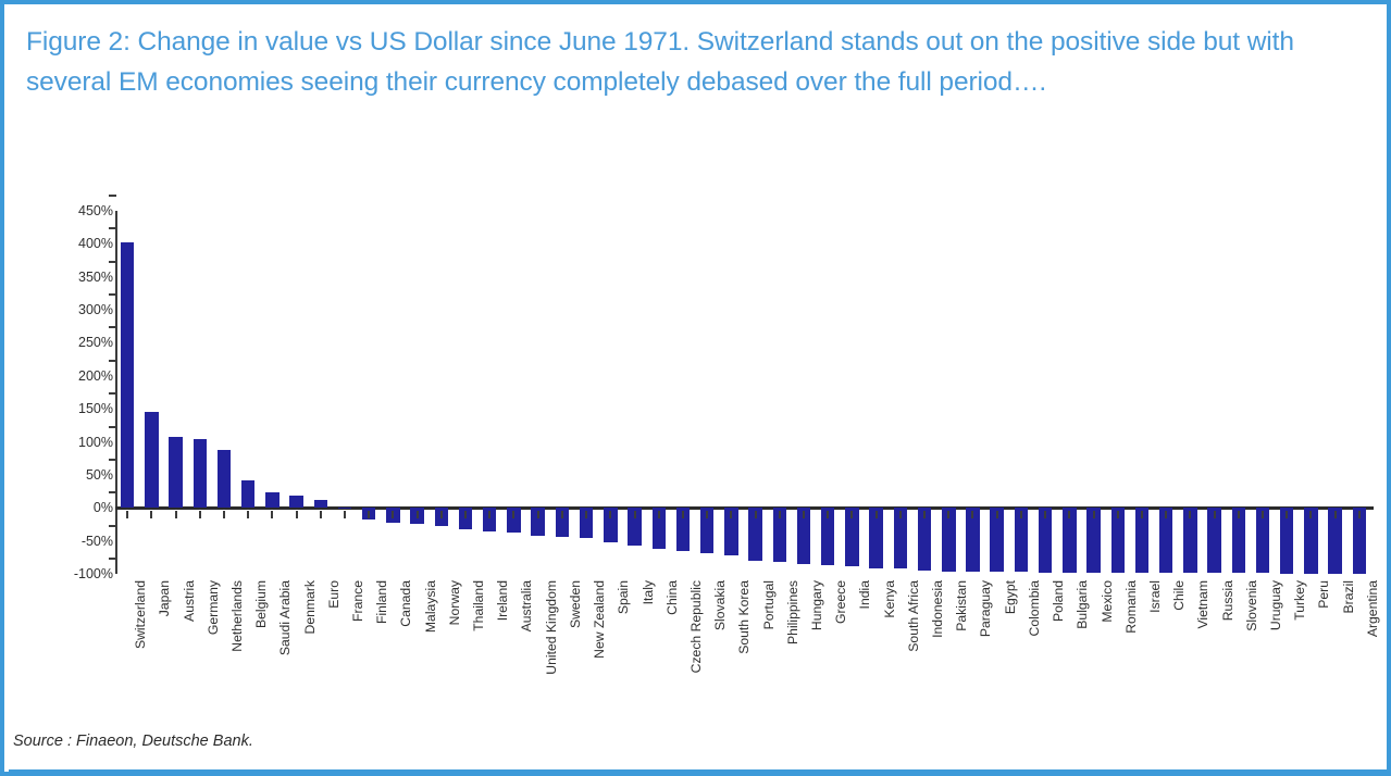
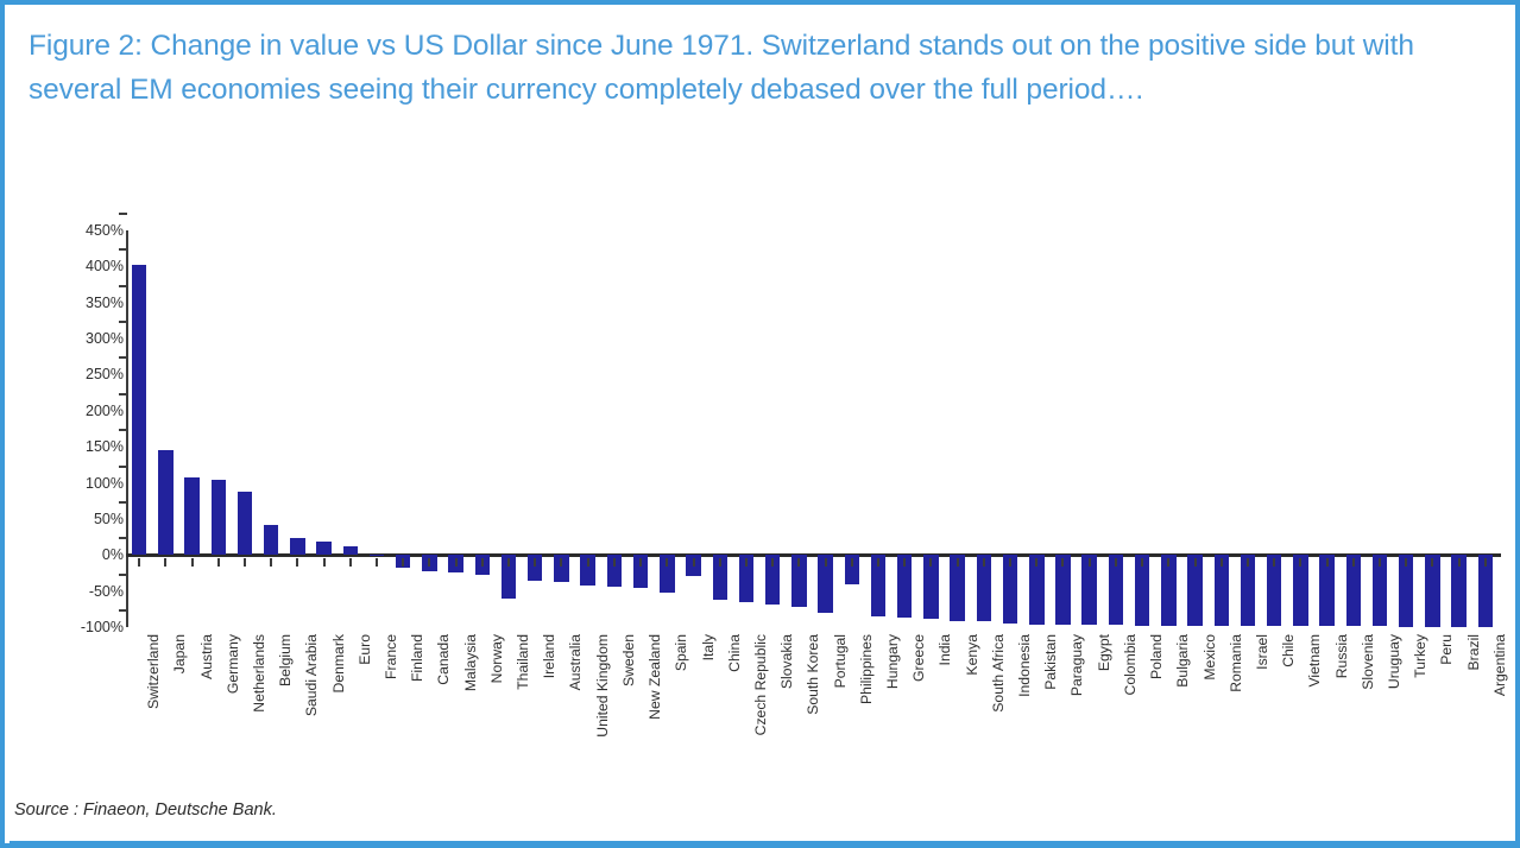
Thailand: -30% -> -60%
Italy: -60% -> -30%
Philippines: -80% -> -40%
